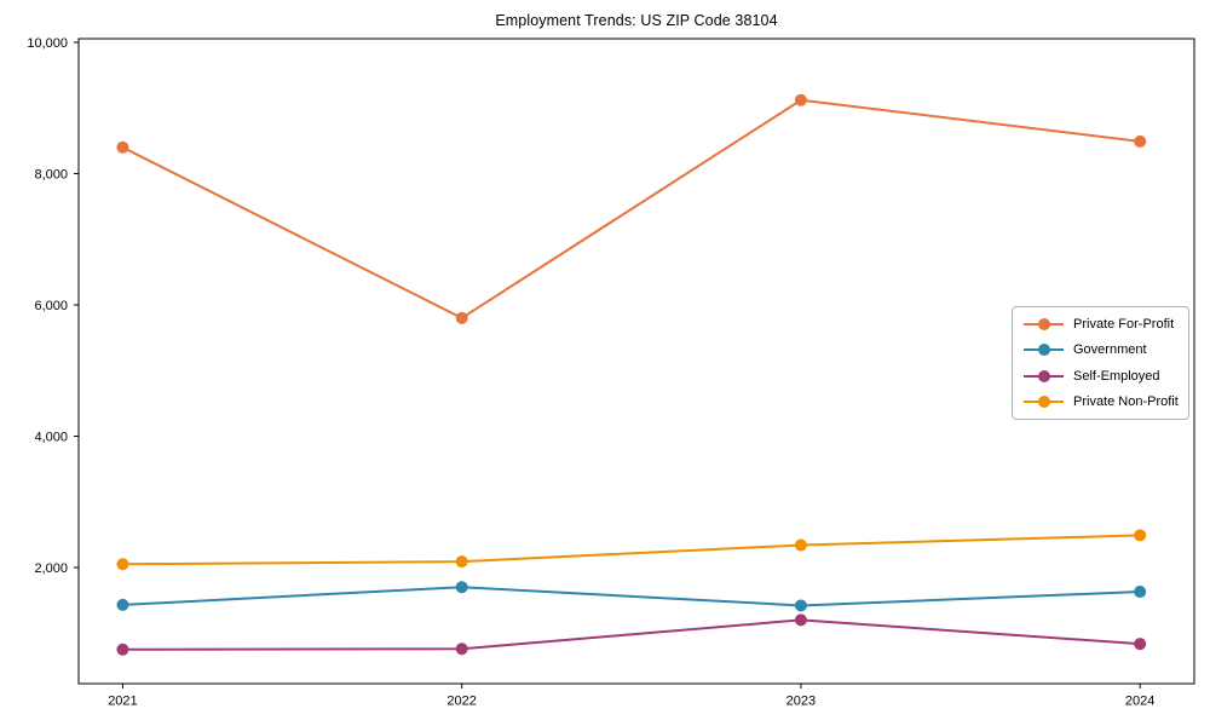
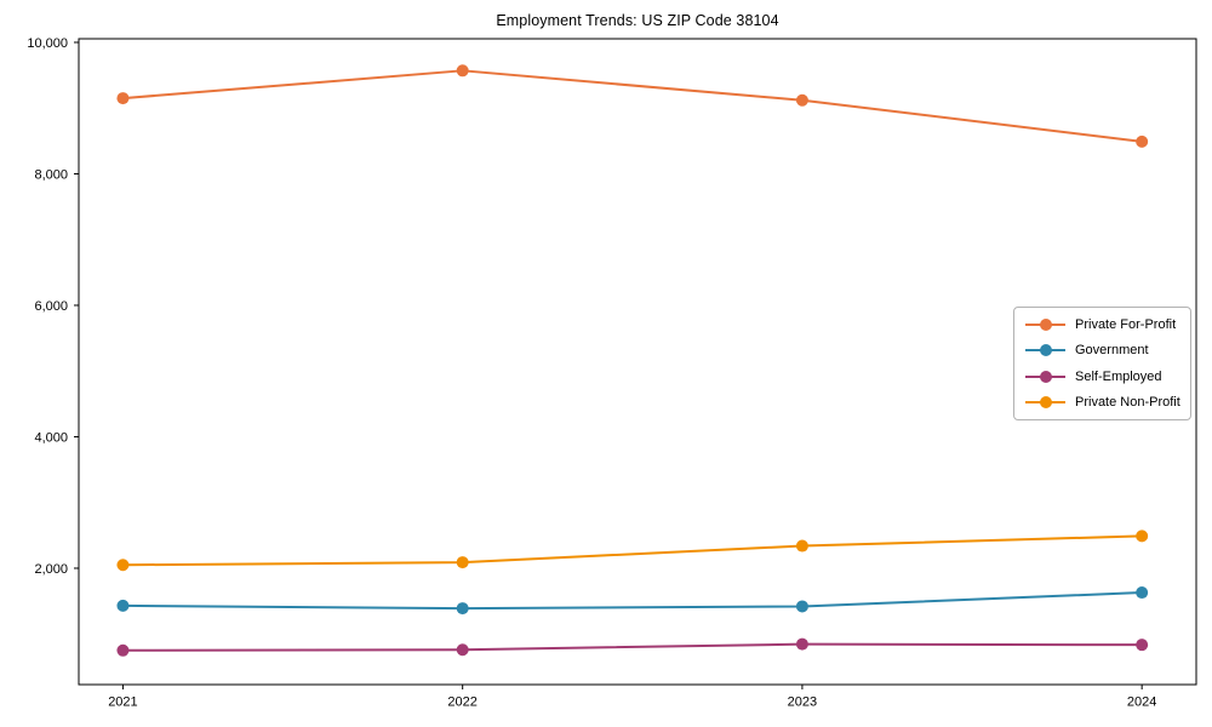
Private For-Profit/2021: 8400 -> 9200
Private For-Profit/2022: 5800 -> 9600
Government/2022: 1700 -> 1400
Self-Employed/2023: 1200 -> 800
